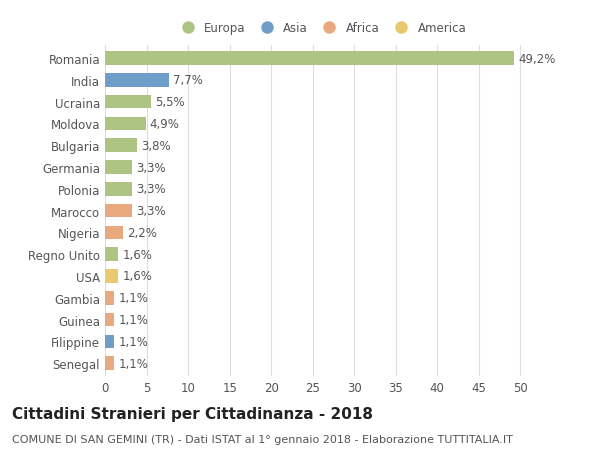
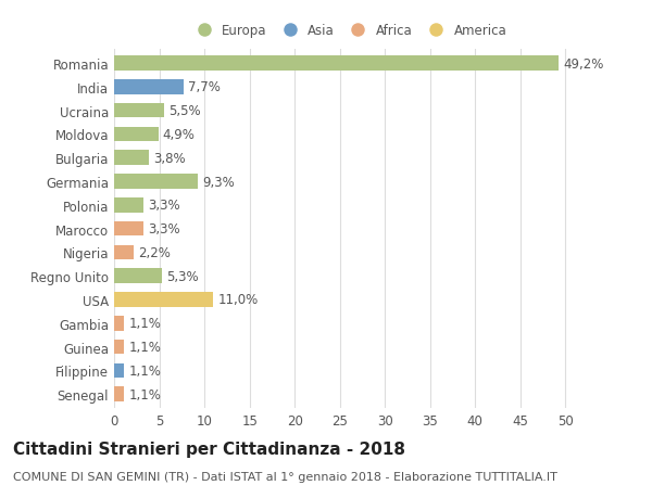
Germania: 3,3% -> 9,3%
Regno Unito: 1,6% -> 5,3%
USA: 1,6% -> 11,0%
